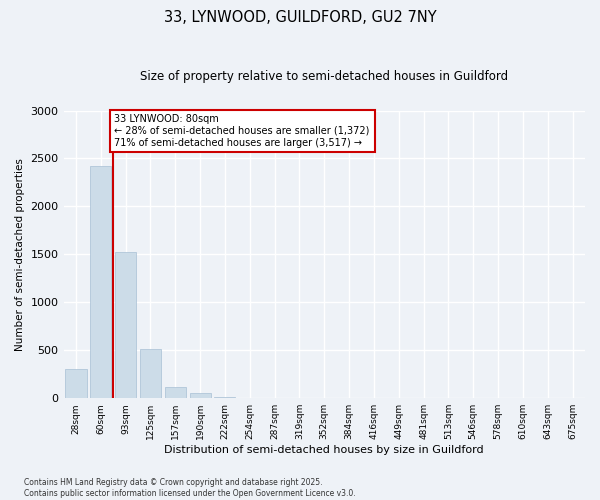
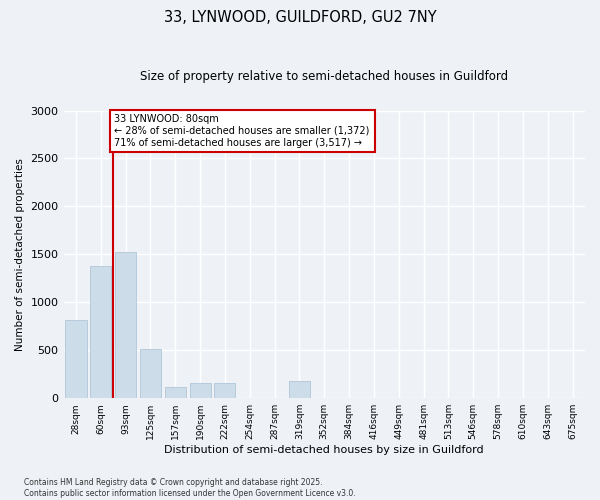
28sqm: 300 -> 820
60sqm: 2420 -> 1380
190sqm: 50 -> 160
222sqm: 10 -> 160
319sqm: 0 -> 180
